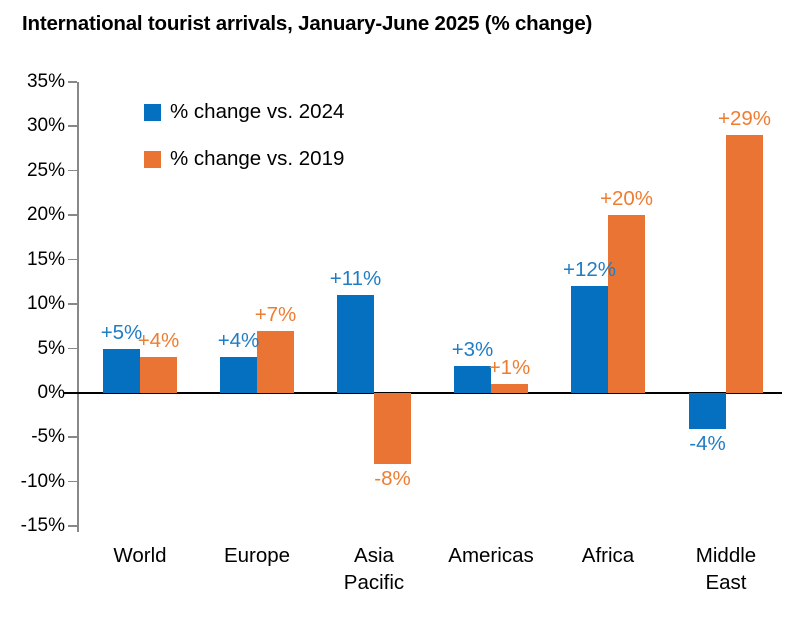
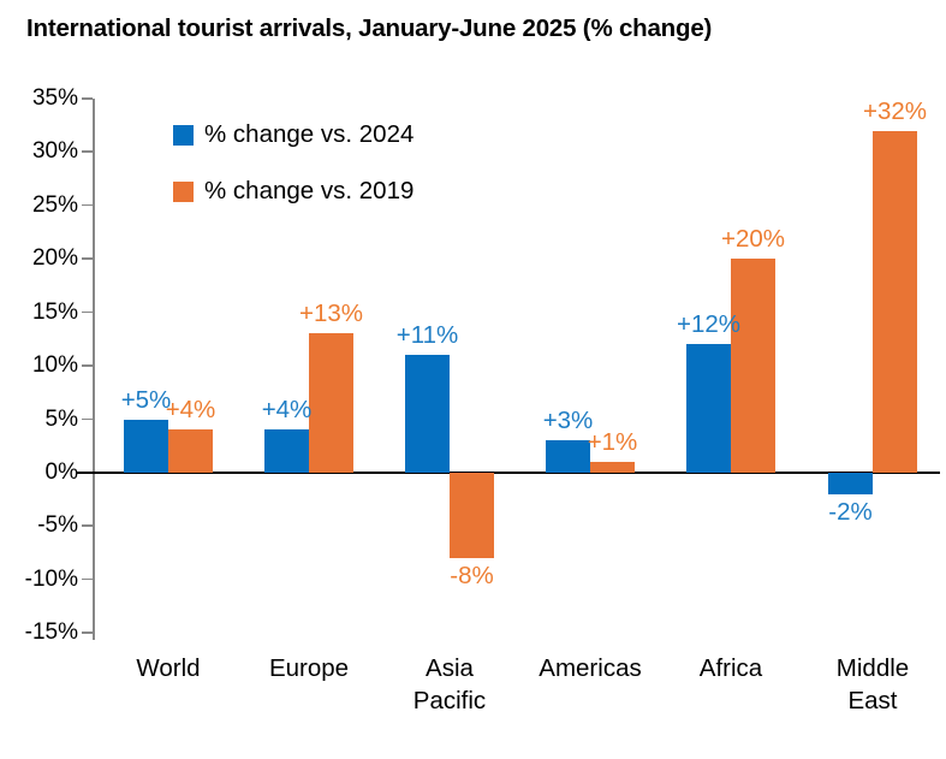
% change vs. 2019/Europe: +7% -> +13%
% change vs. 2024/Middle East: -4% -> -2%
% change vs. 2019/Middle East: +29% -> +32%
